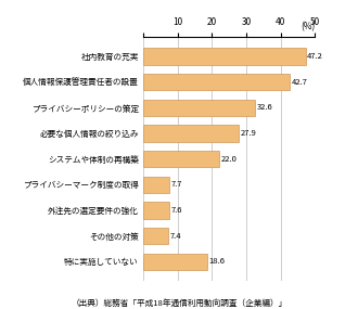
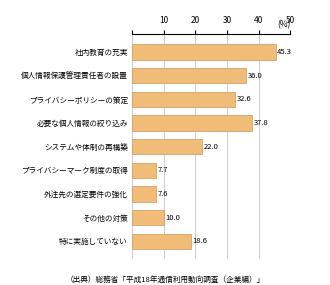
社内教育の充実: 47.2 -> 45.3
個人情報保護管理責任者の設置: 42.7 -> 36.0
必要な個人情報の絞り込み: 27.9 -> 37.8
その他の対策: 7.4 -> 10.0
